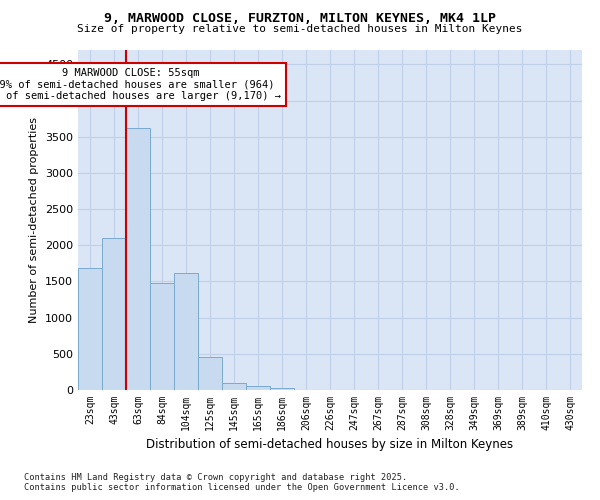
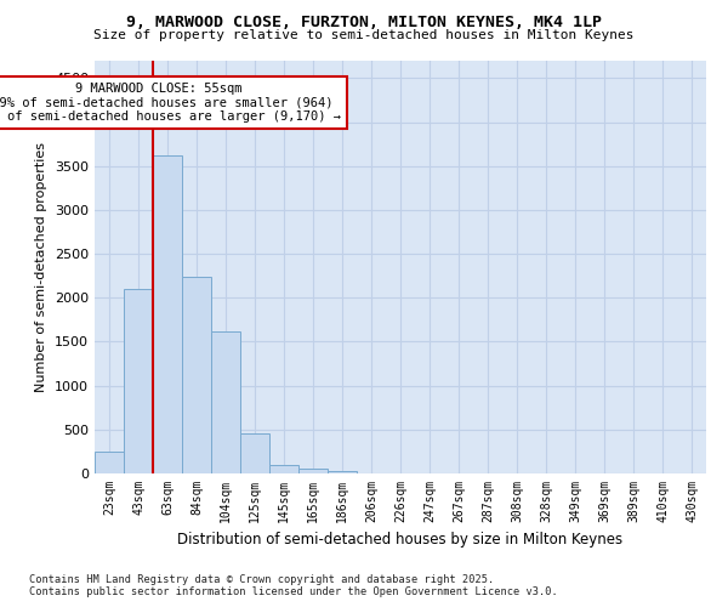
23sqm: 1680 -> 250
84sqm: 1480 -> 2240
